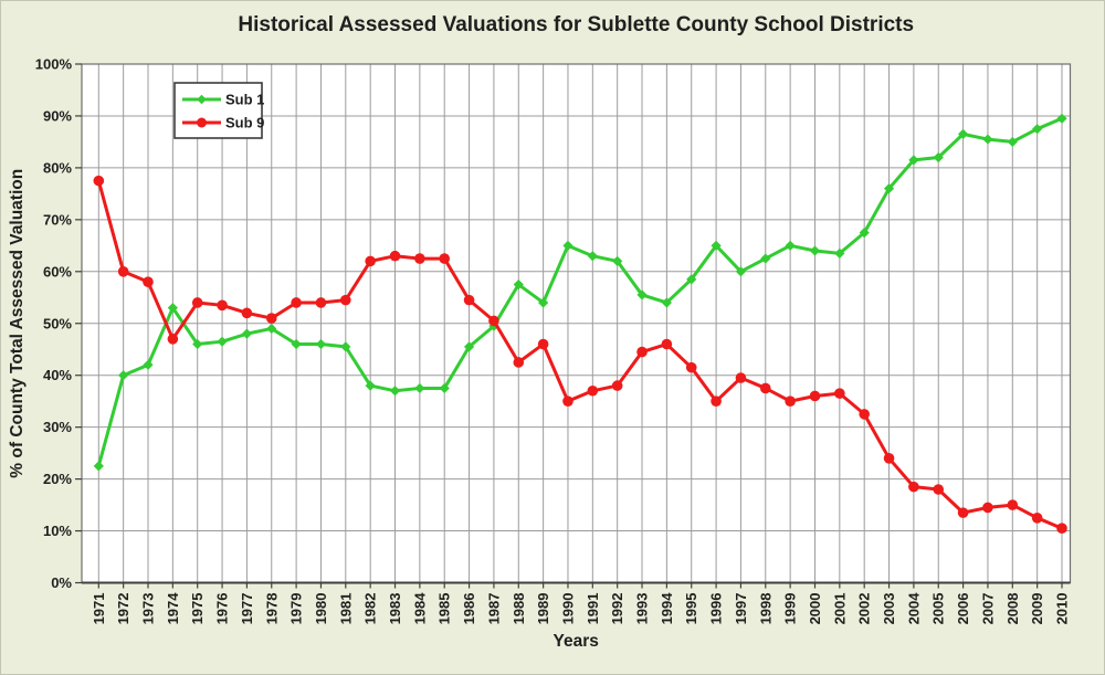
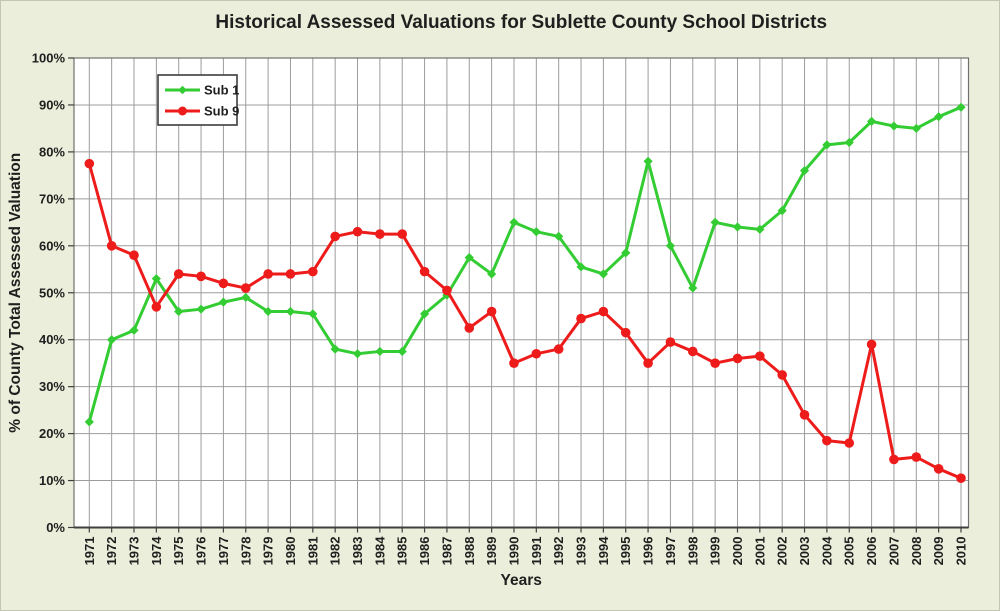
Sub 1/1996: 65% -> 78%
Sub 1/1998: 62% -> 51%
Sub 9/2006: 14% -> 39%
